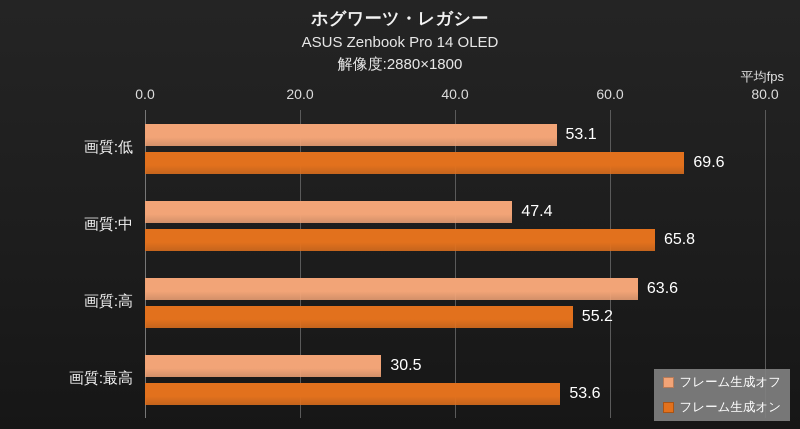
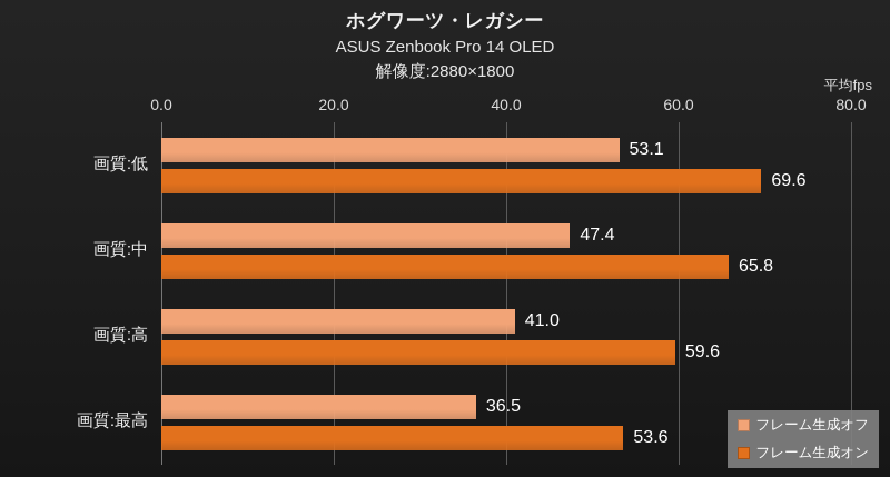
フレーム生成オフ/画質:高: 63.6 -> 41.0
フレーム生成オン/画質:高: 55.2 -> 59.6
フレーム生成オフ/画質:最高: 30.5 -> 36.5
